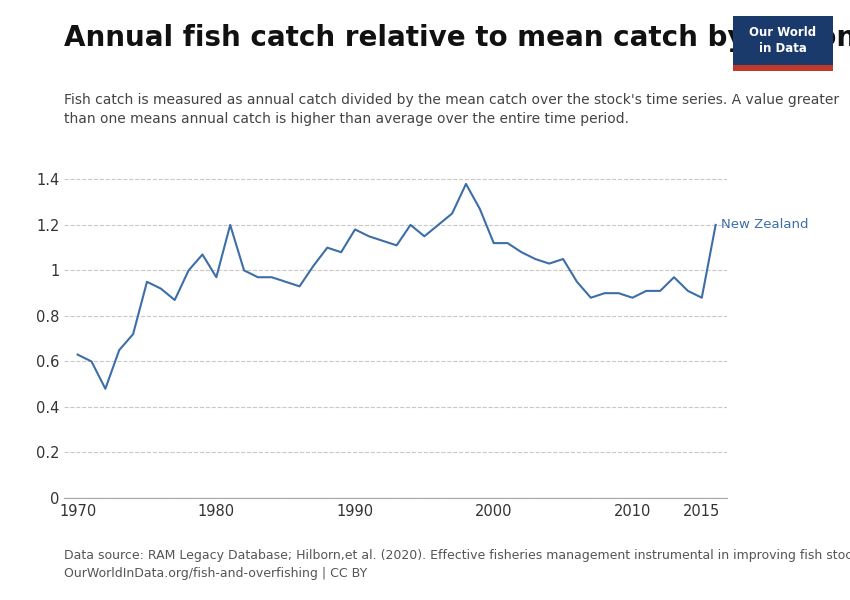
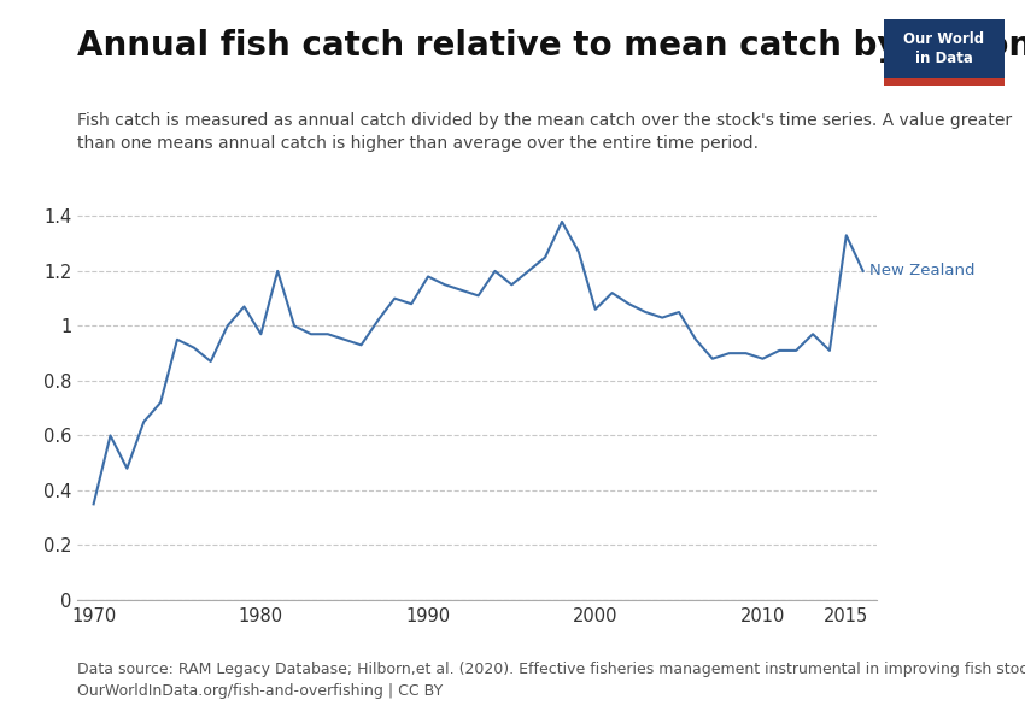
1970: 0.63 -> 0.35
2000: 1.12 -> 1.06
2015: 0.88 -> 1.33
